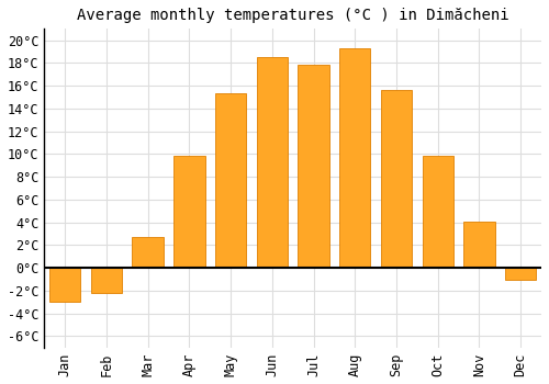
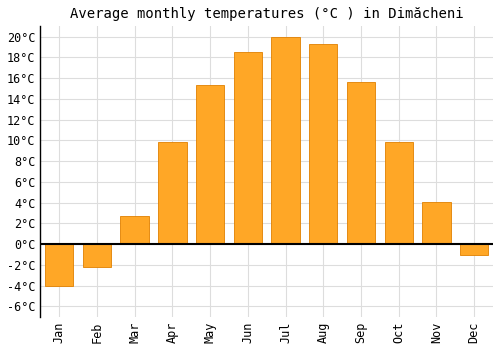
Jan: -3.0°C -> -4.0°C
Jul: 17.8°C -> 20.0°C
